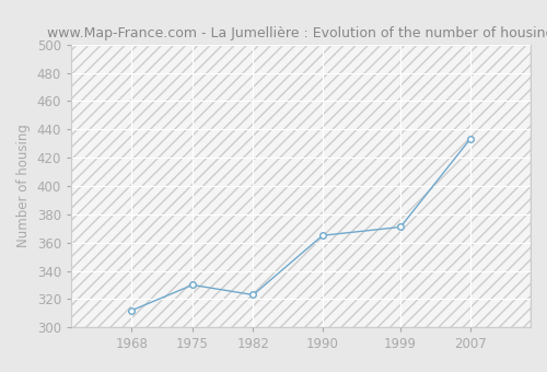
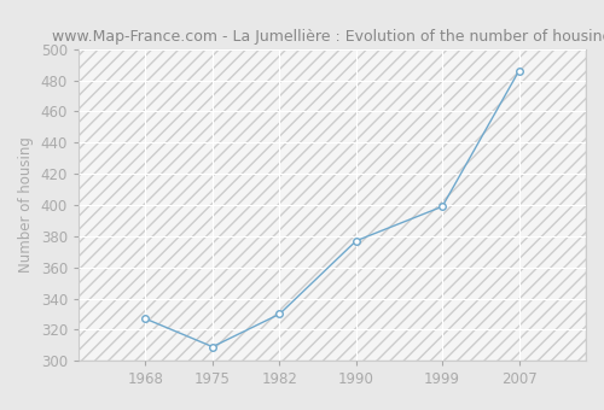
1968: 312 -> 327
1975: 330 -> 309
1982: 323 -> 330
1990: 365 -> 377
1999: 371 -> 399
2007: 433 -> 486
